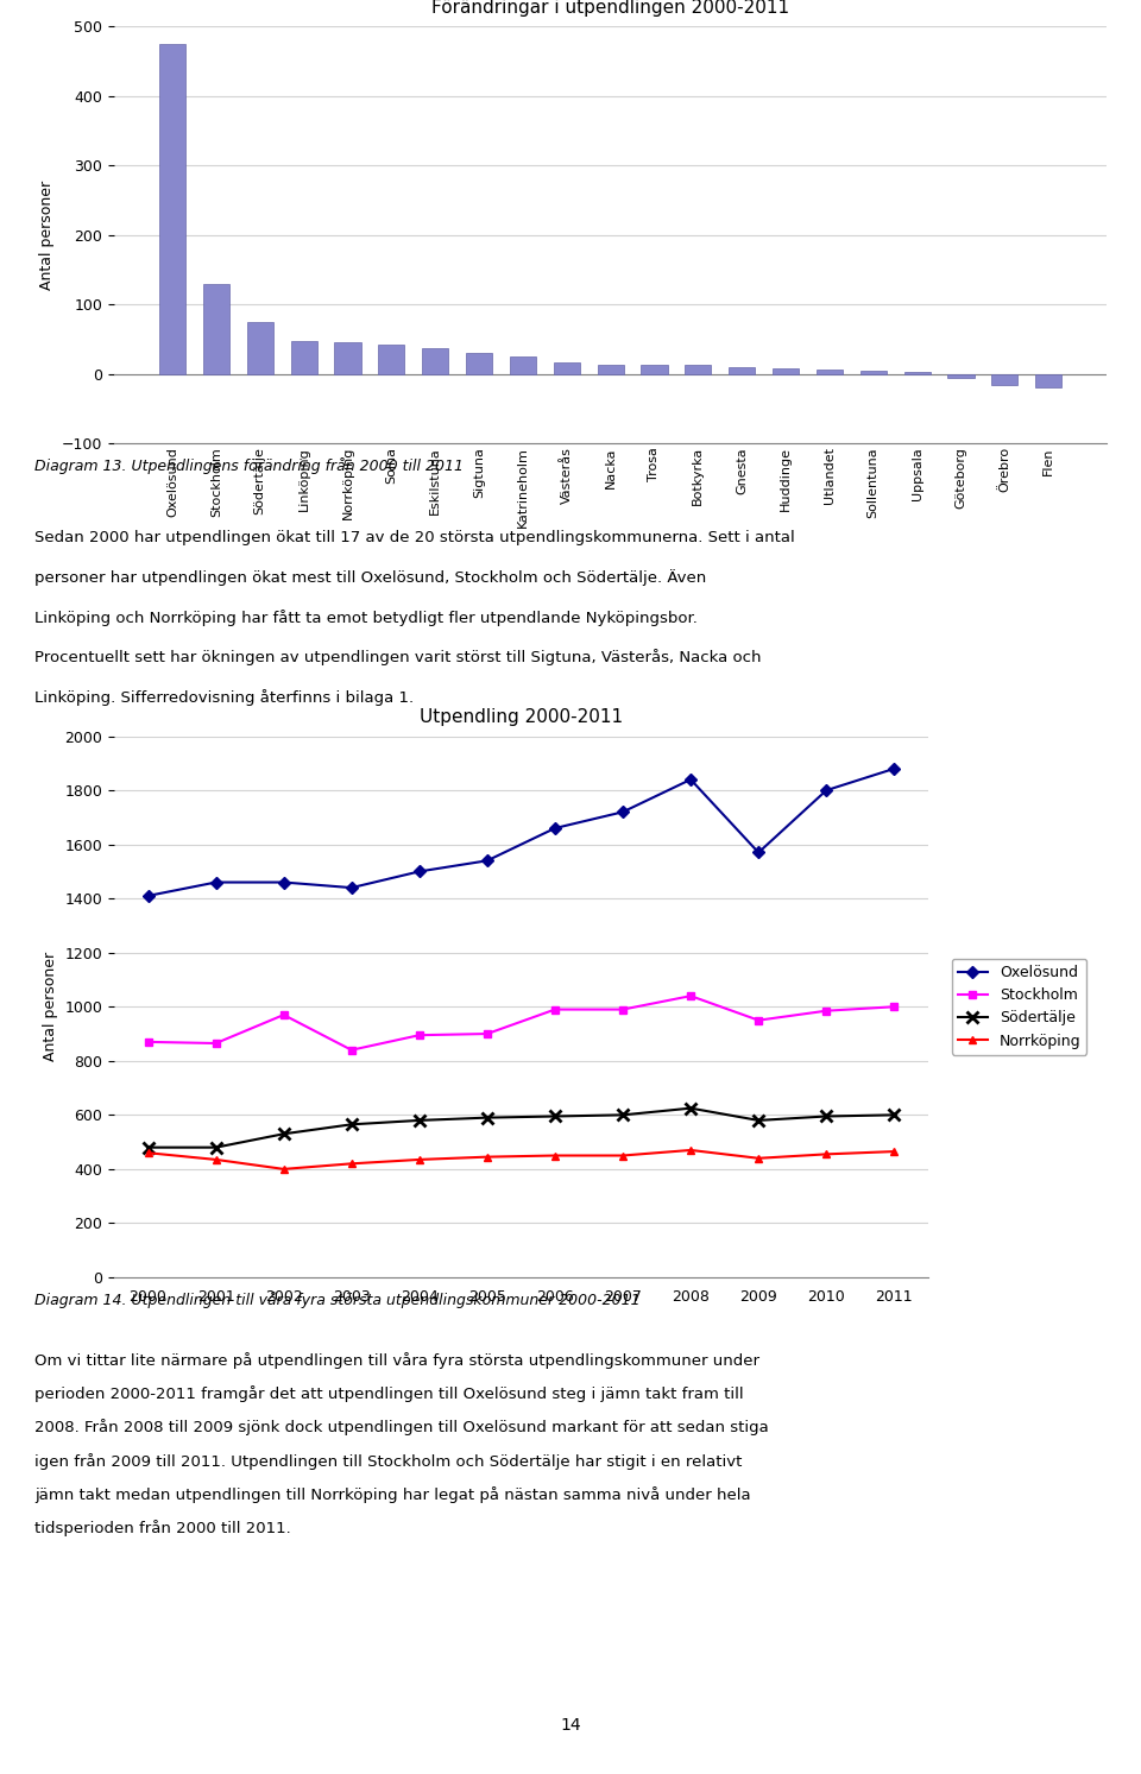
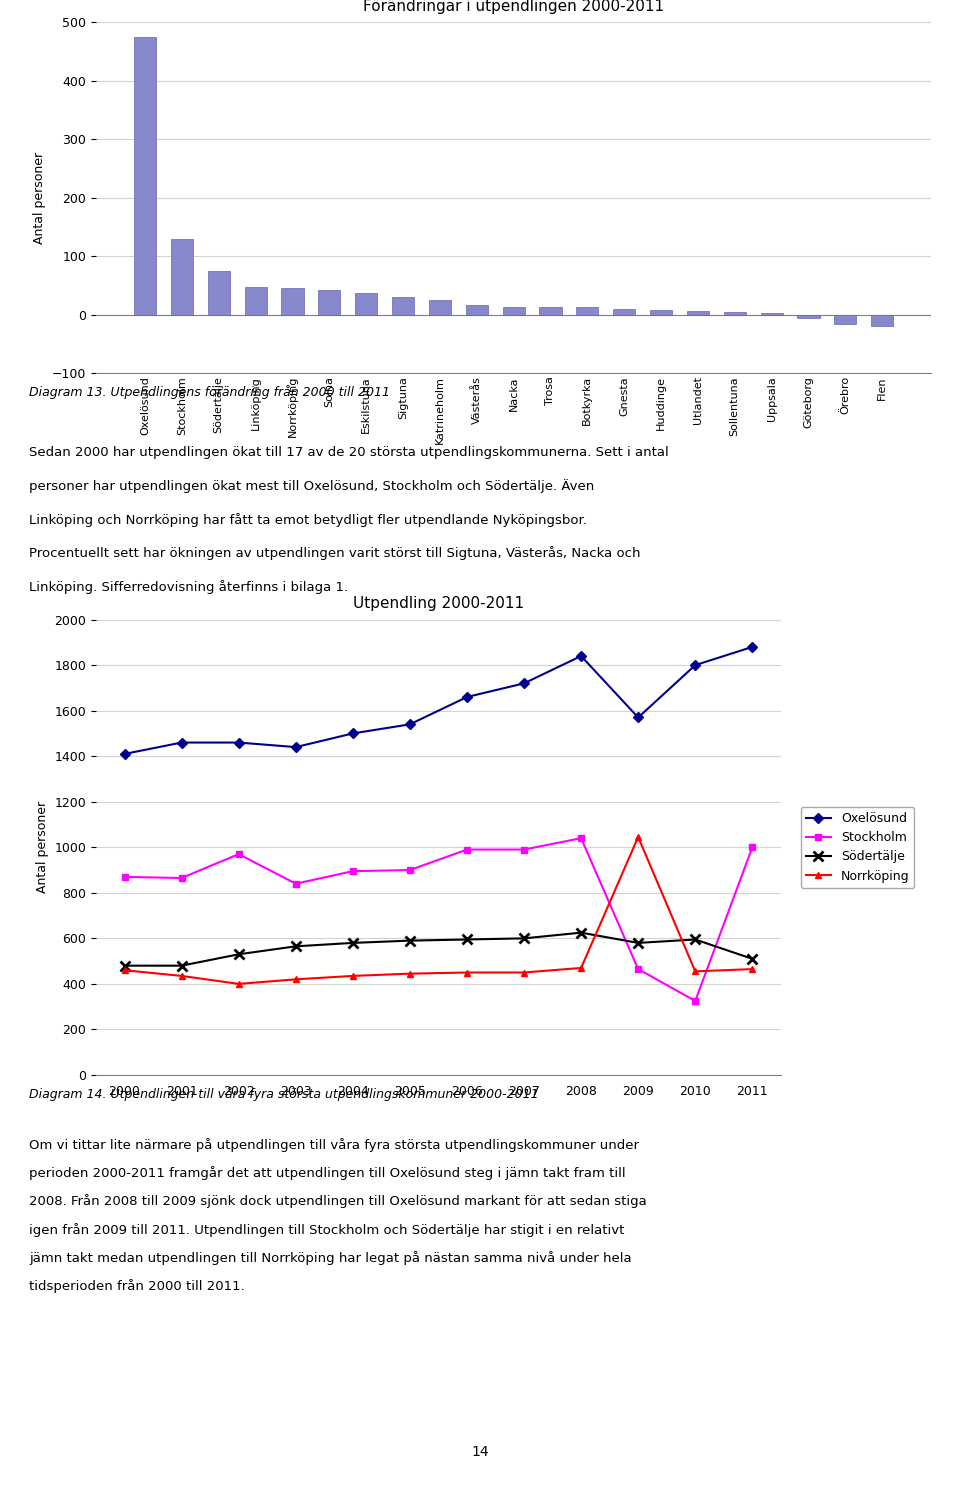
Utpendling 2000-2011/Stockholm/2009: 950 -> 465
Utpendling 2000-2011/Norrköping/2009: 440 -> 1045
Utpendling 2000-2011/Stockholm/2010: 985 -> 325
Utpendling 2000-2011/Södertälje/2011: 600 -> 510
